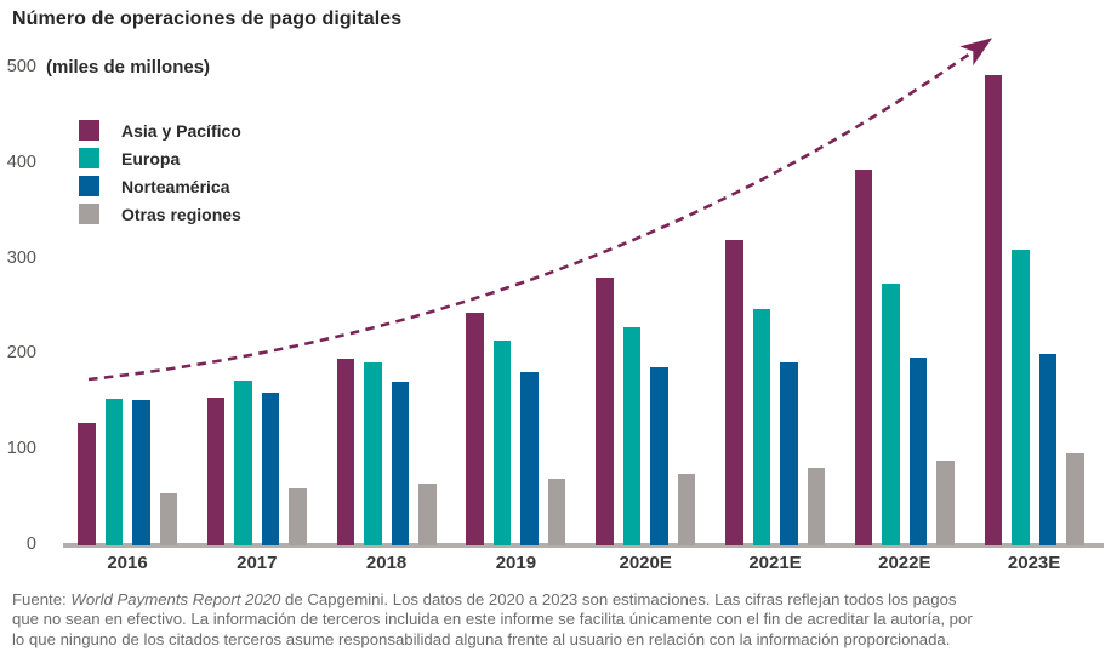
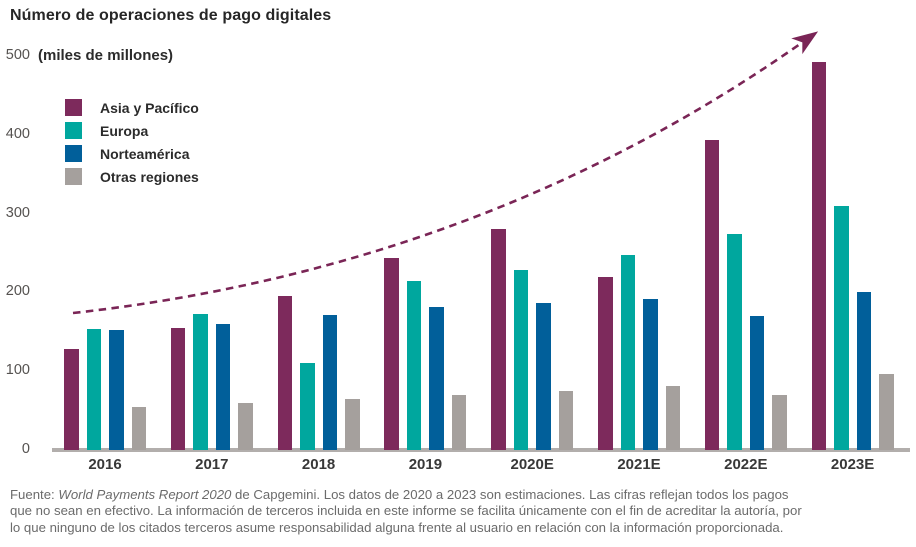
Europa/2018: 190 -> 110
Asia y Pacífico/2021E: 320 -> 220
Norteamérica/2022E: 200 -> 170
Otras regiones/2022E: 90 -> 70
